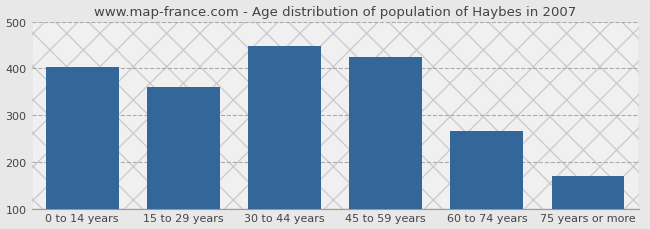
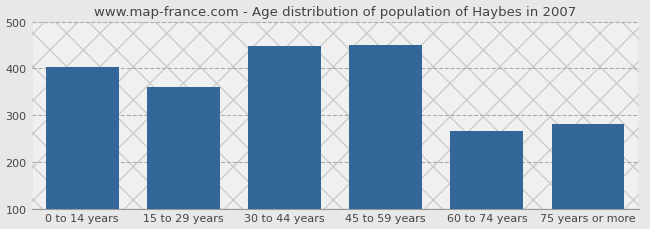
45 to 59 years: 425 -> 450
75 years or more: 170 -> 280
